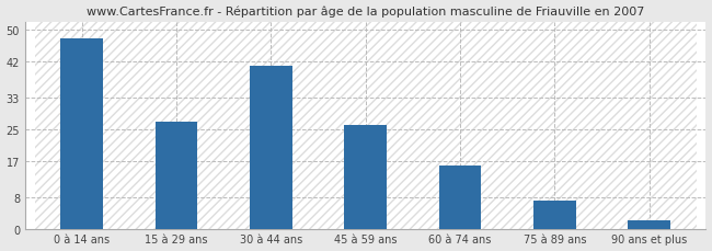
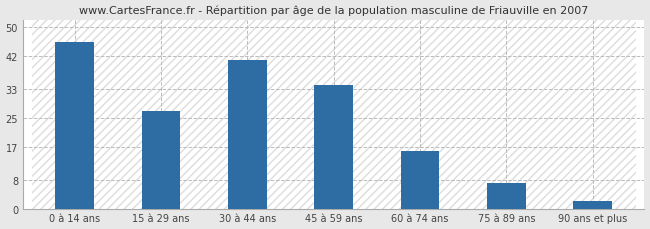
0 à 14 ans: 48 -> 46
45 à 59 ans: 26 -> 34
